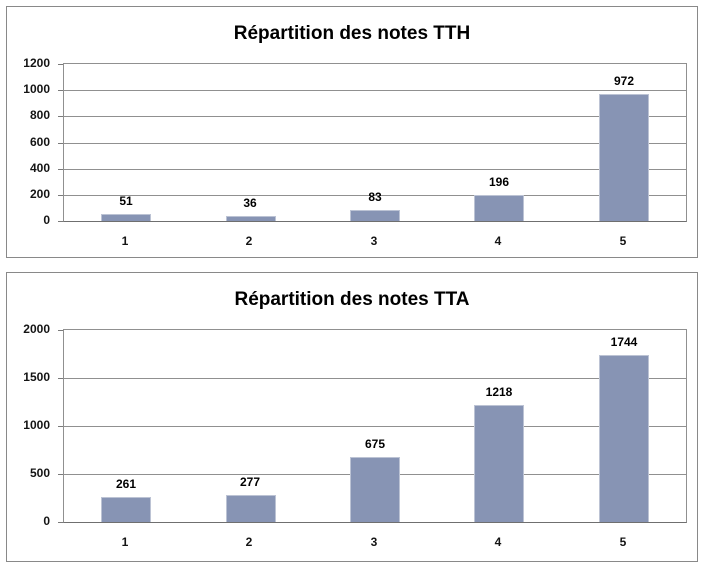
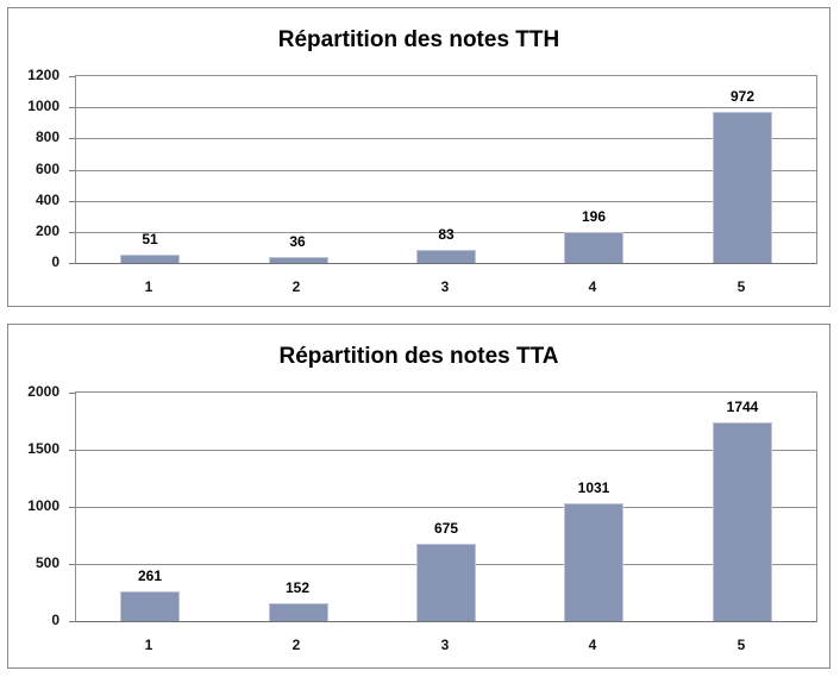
Répartition des notes TTA/2: 277 -> 152
Répartition des notes TTA/4: 1218 -> 1031
